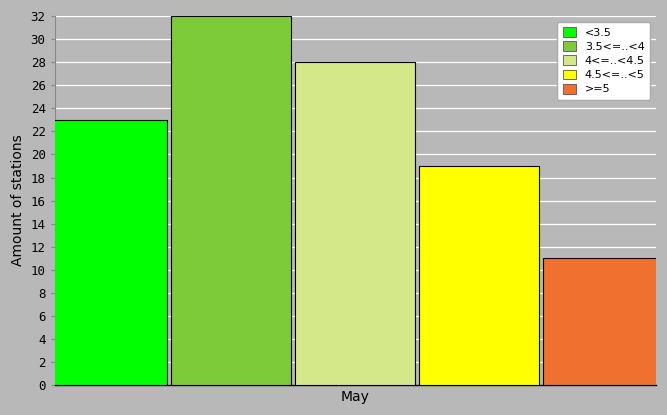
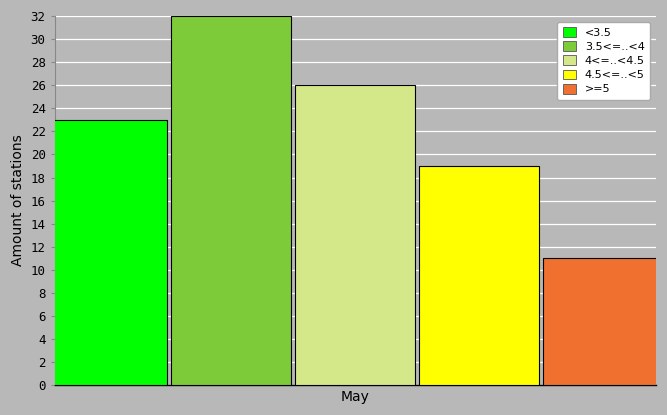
May: 28 -> 26
